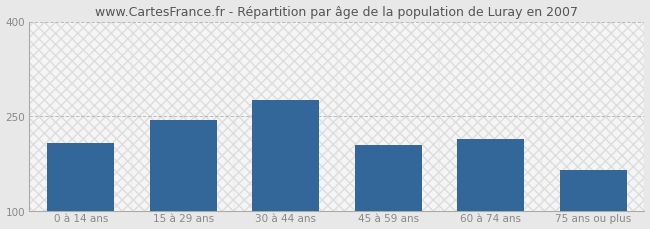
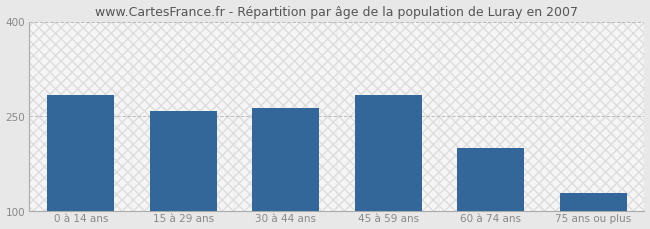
0 à 14 ans: 208 -> 283
15 à 29 ans: 244 -> 258
30 à 44 ans: 276 -> 263
45 à 59 ans: 204 -> 283
60 à 74 ans: 214 -> 200
75 ans ou plus: 164 -> 128
